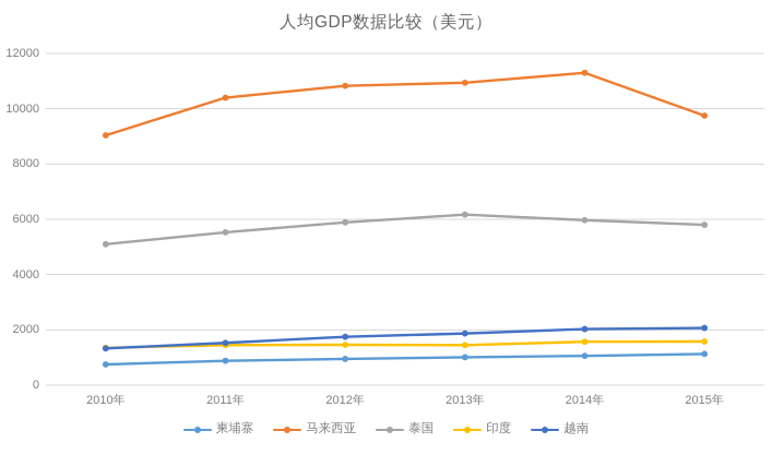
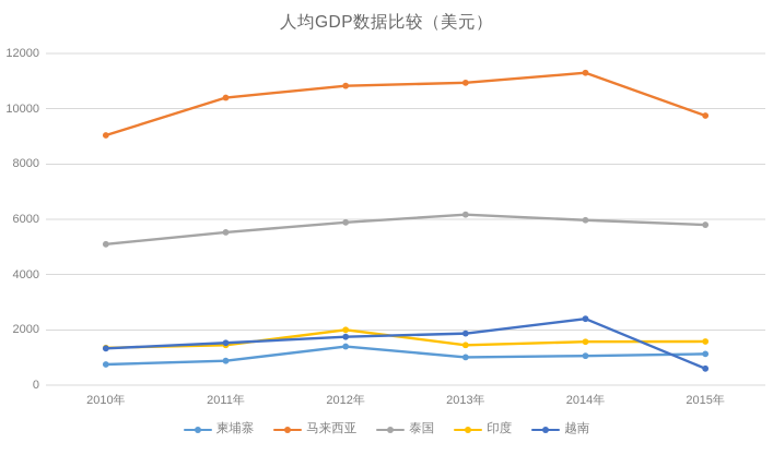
柬埔寨/2012年: 1000 -> 1400
印度/2012年: 1500 -> 2000
越南/2014年: 2000 -> 2400
越南/2015年: 2100 -> 600
